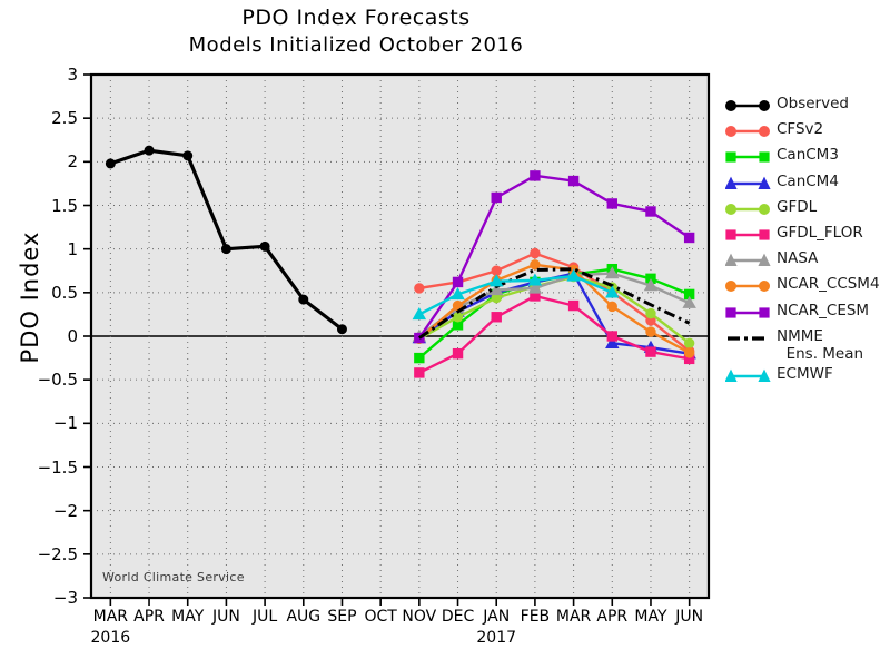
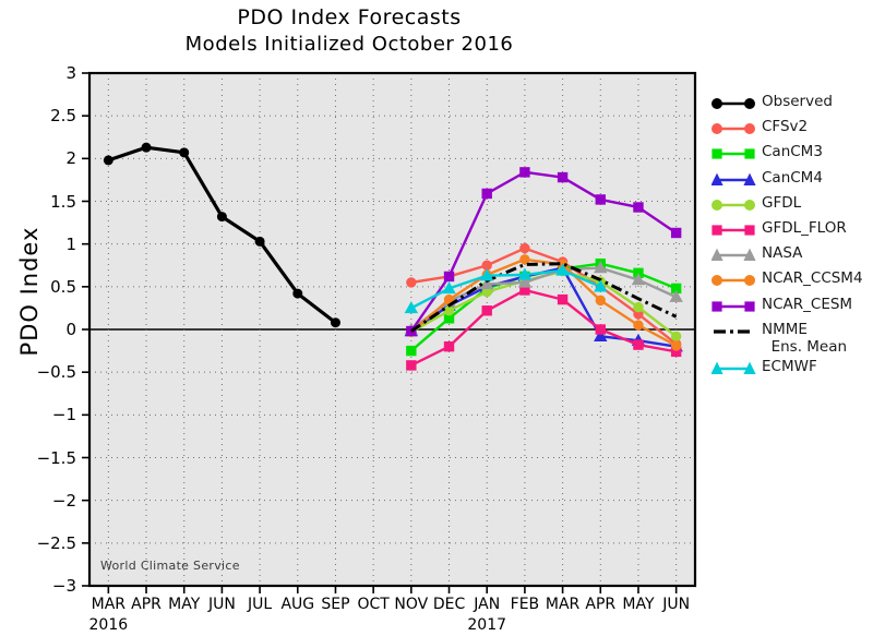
Observed/JUN 2016: 1.0 -> 1.3
